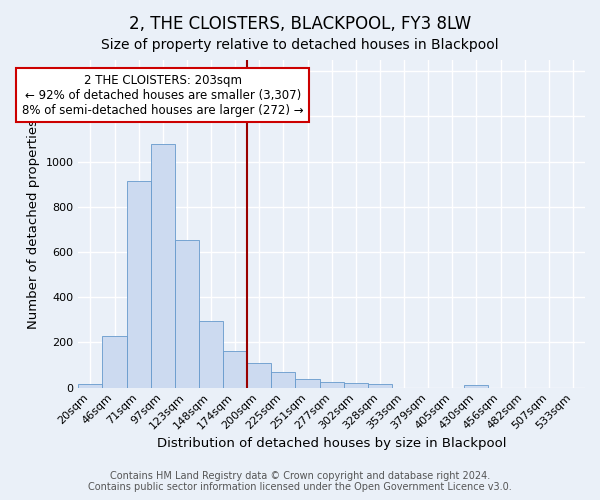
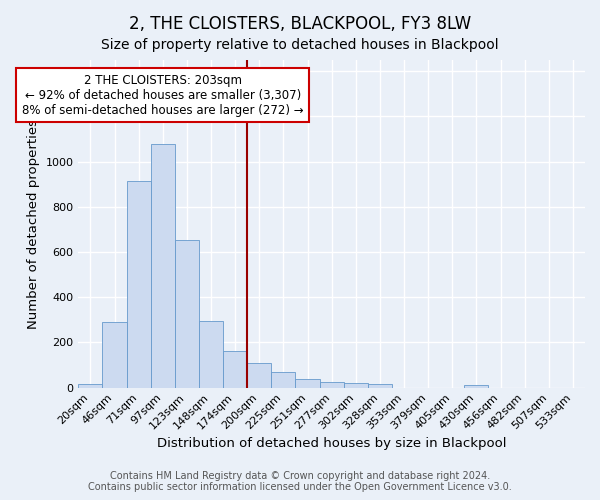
46sqm: 228 -> 290
